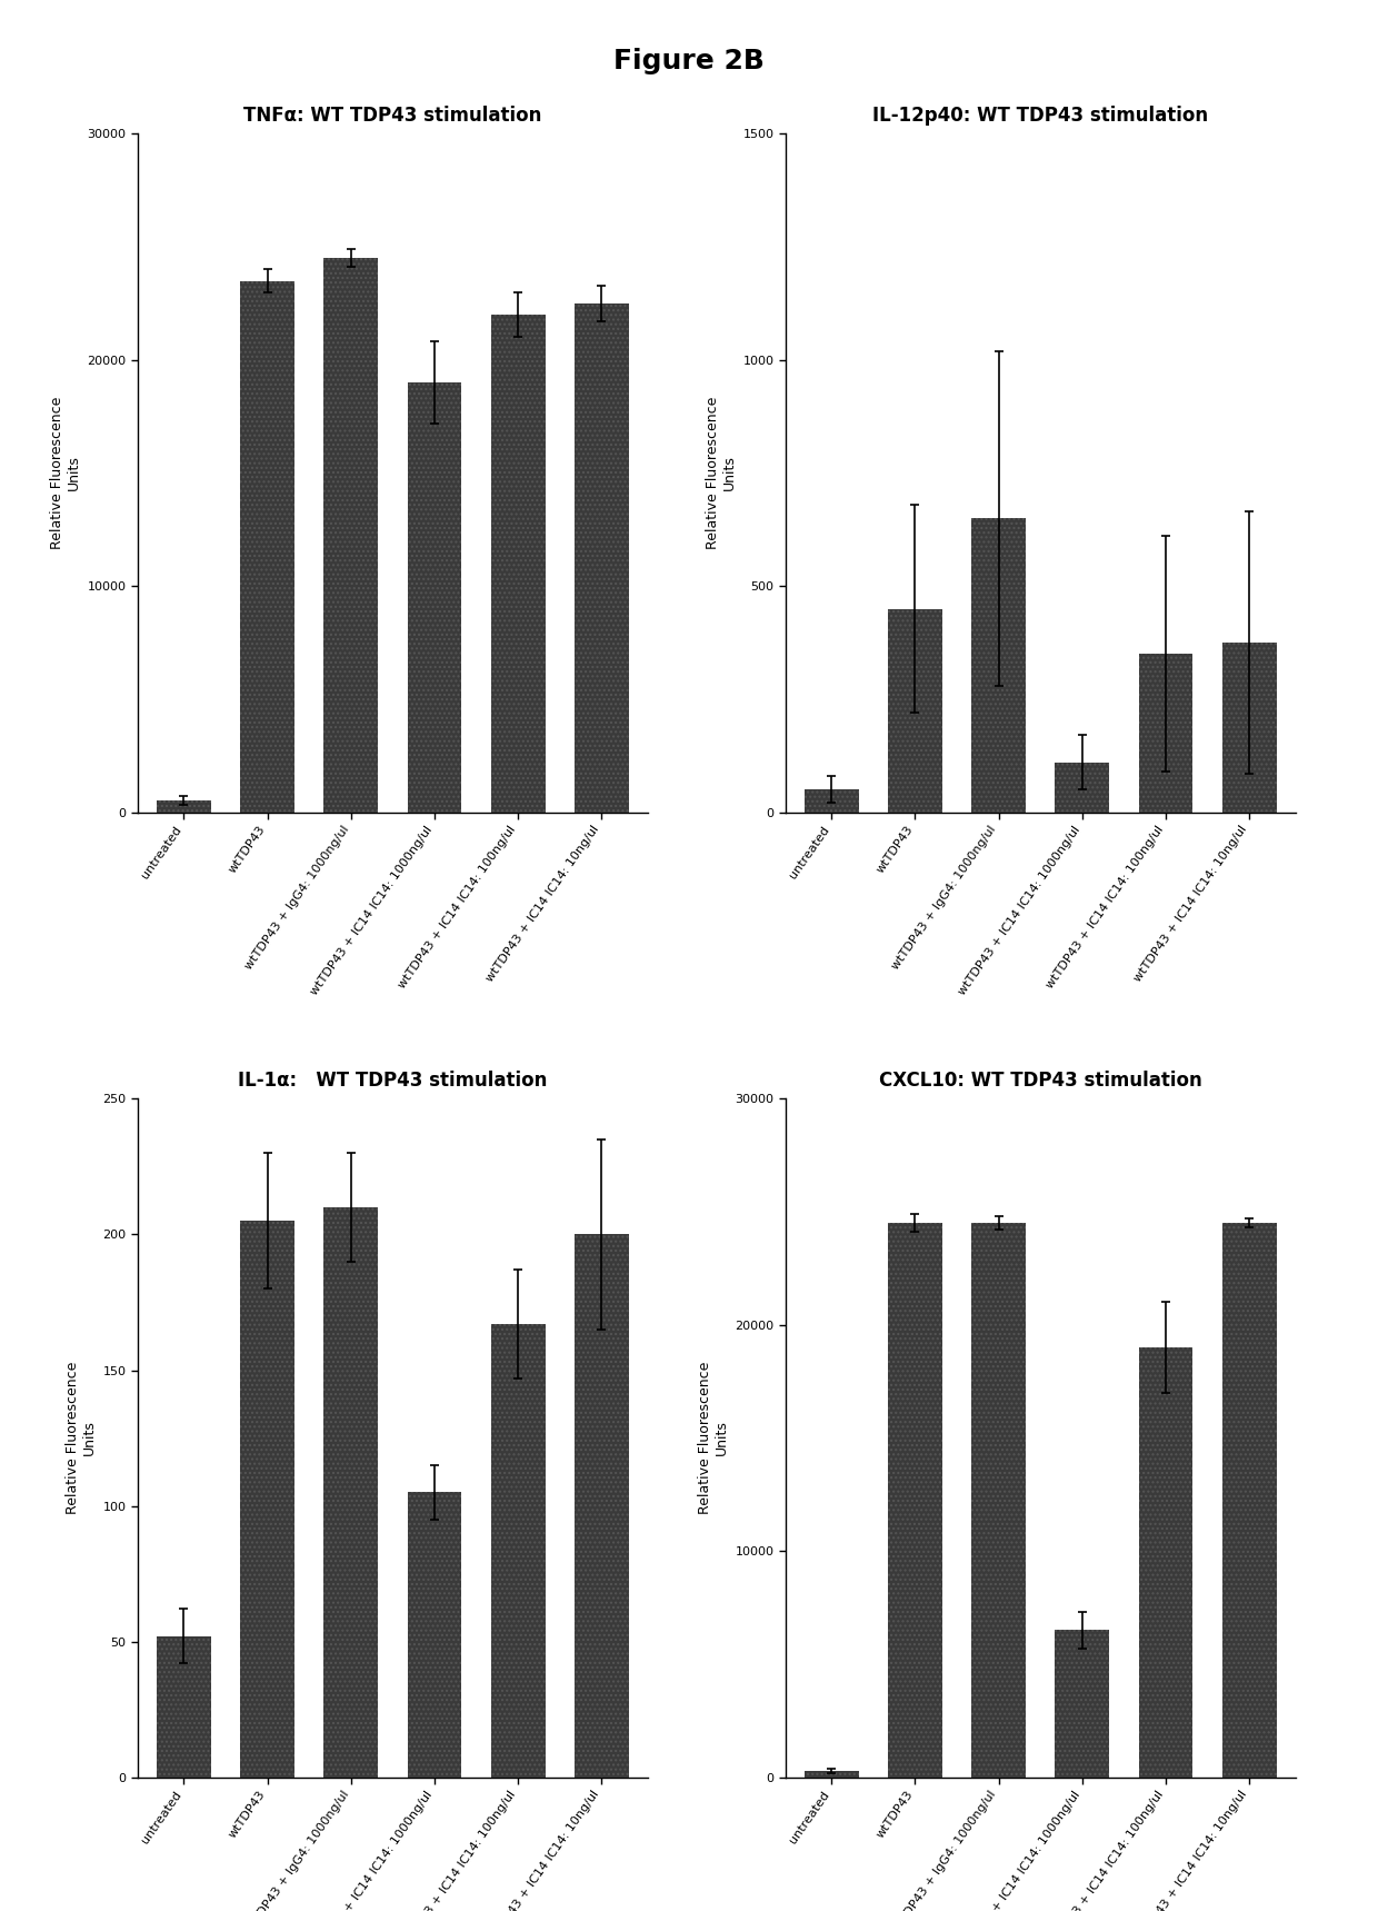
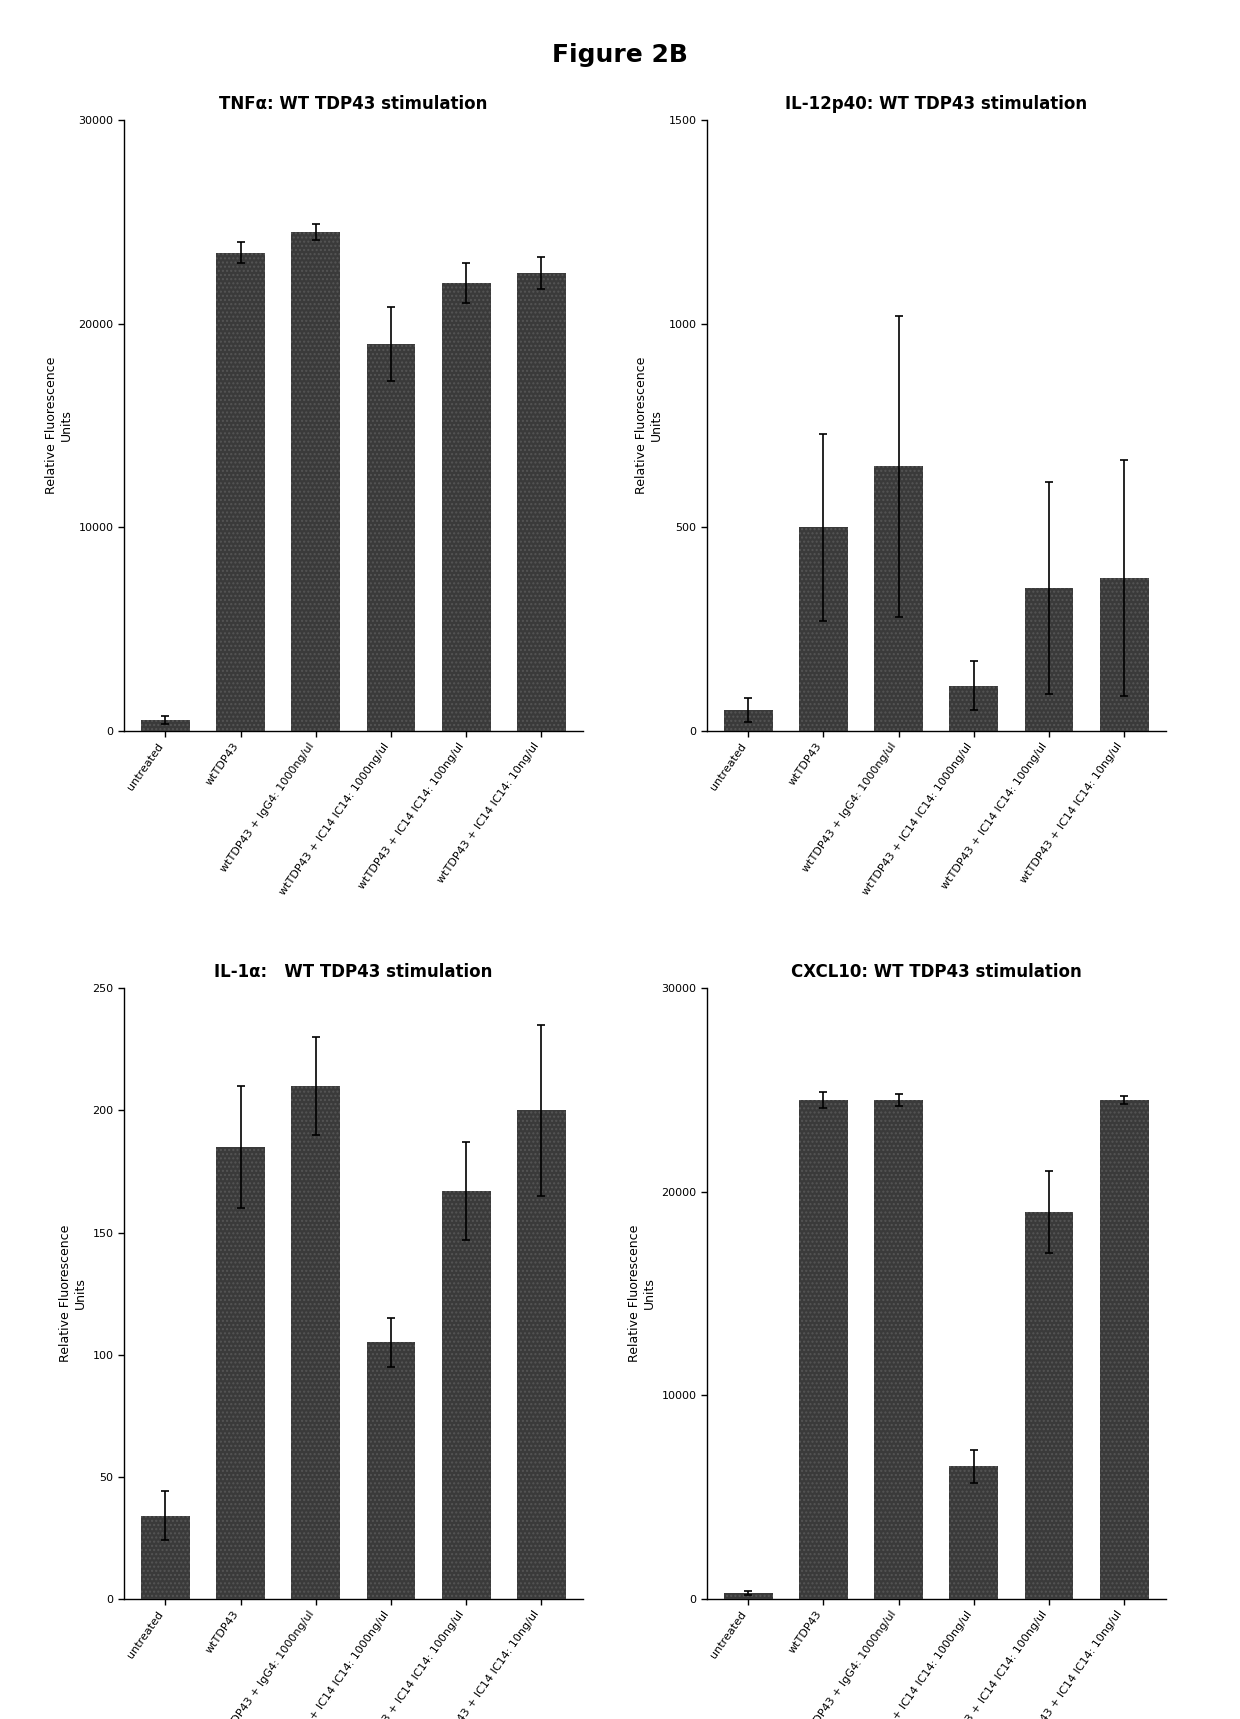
IL-12p40: WT TDP43 stimulation/wtTDP43: 450 -> 500
IL-1α: WT TDP43 stimulation/untreated: 52 -> 34
IL-1α: WT TDP43 stimulation/wtTDP43: 205 -> 185
